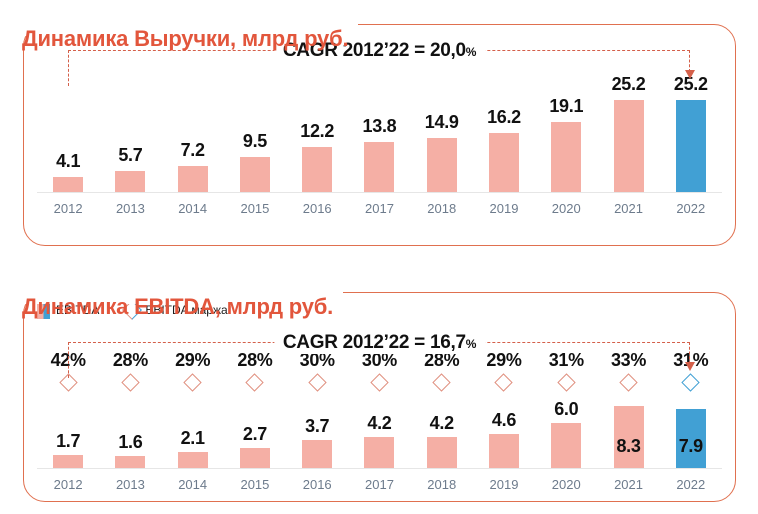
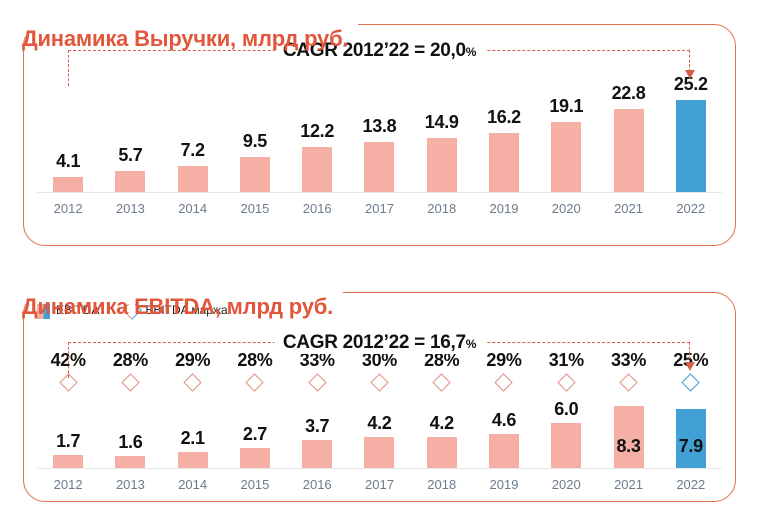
Динамика Выручки, млрд руб./2021: 25.2 -> 22.8
Динамика EBITDA, млрд руб./EBITDA маржа/2016: 30% -> 33%
Динамика EBITDA, млрд руб./EBITDA маржа/2022: 31% -> 25%
